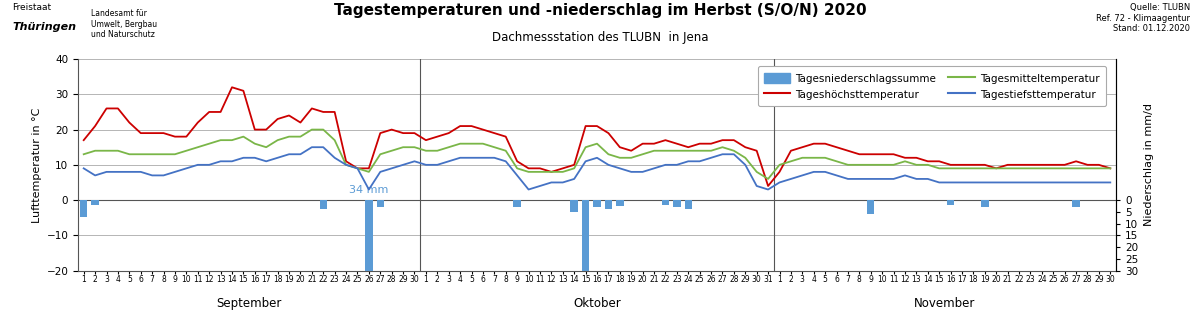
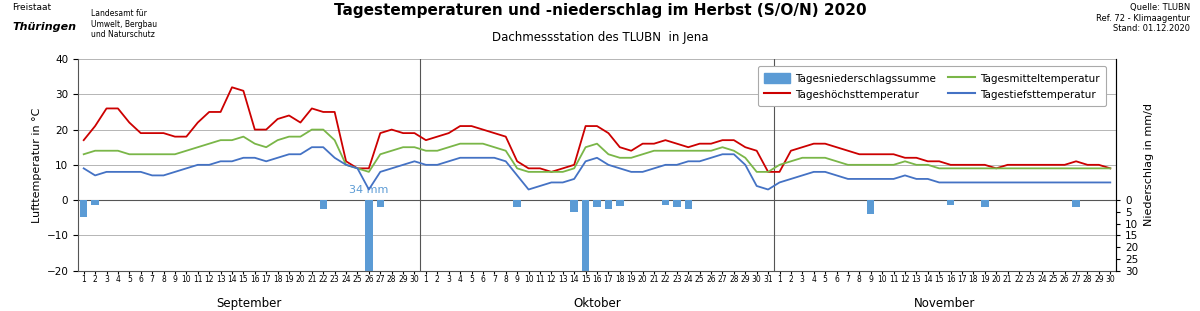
Tageshöchsttemperatur/31: 4 -> 8
Tagesmitteltemperatur/31: 6 -> 8
